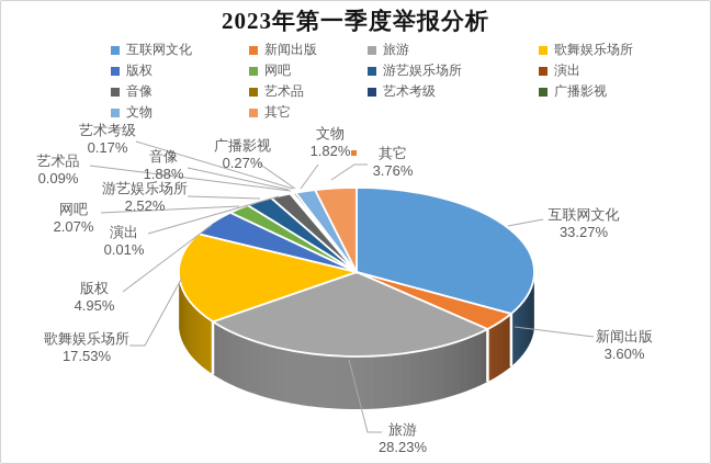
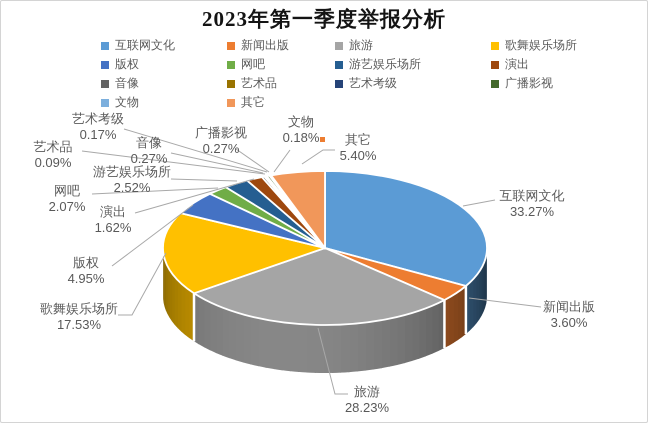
演出: 0.01% -> 1.62%
音像: 1.88% -> 0.27%
文物: 1.82% -> 0.18%
其它: 3.76% -> 5.40%
